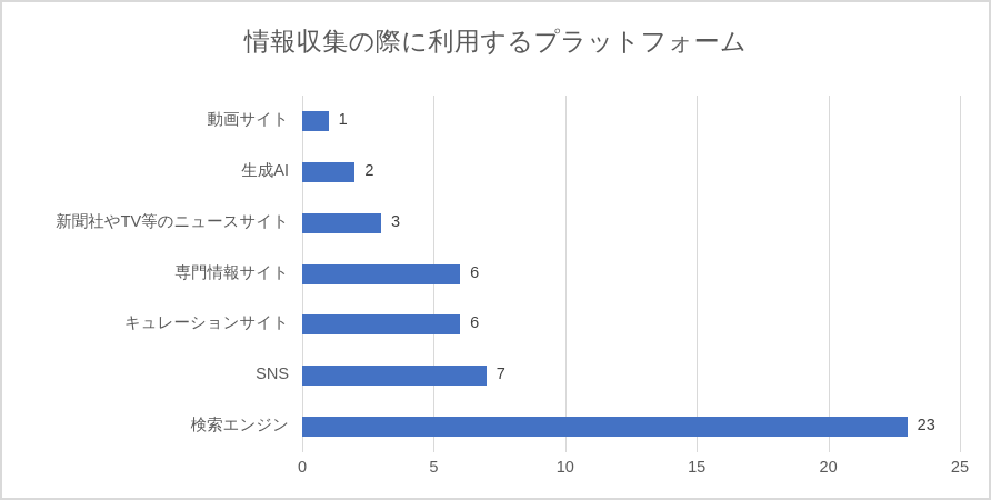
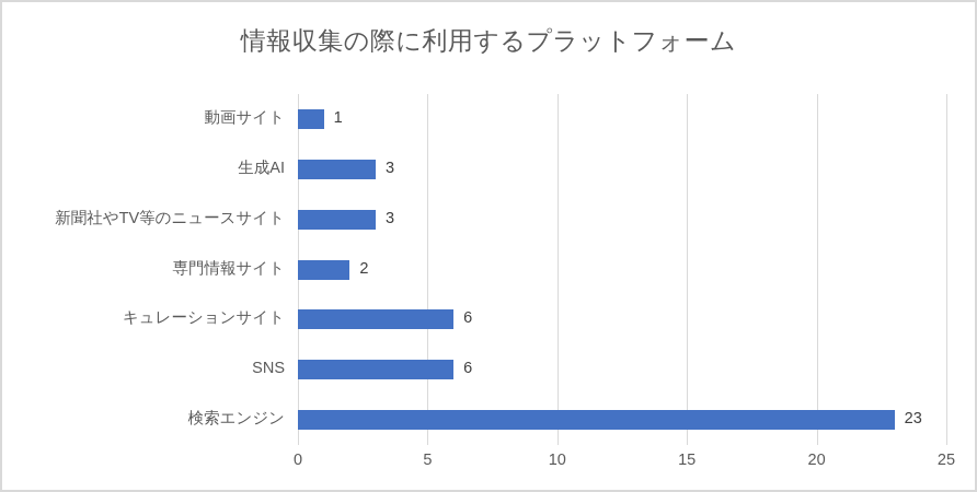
生成AI: 2 -> 3
専門情報サイト: 6 -> 2
SNS: 7 -> 6
